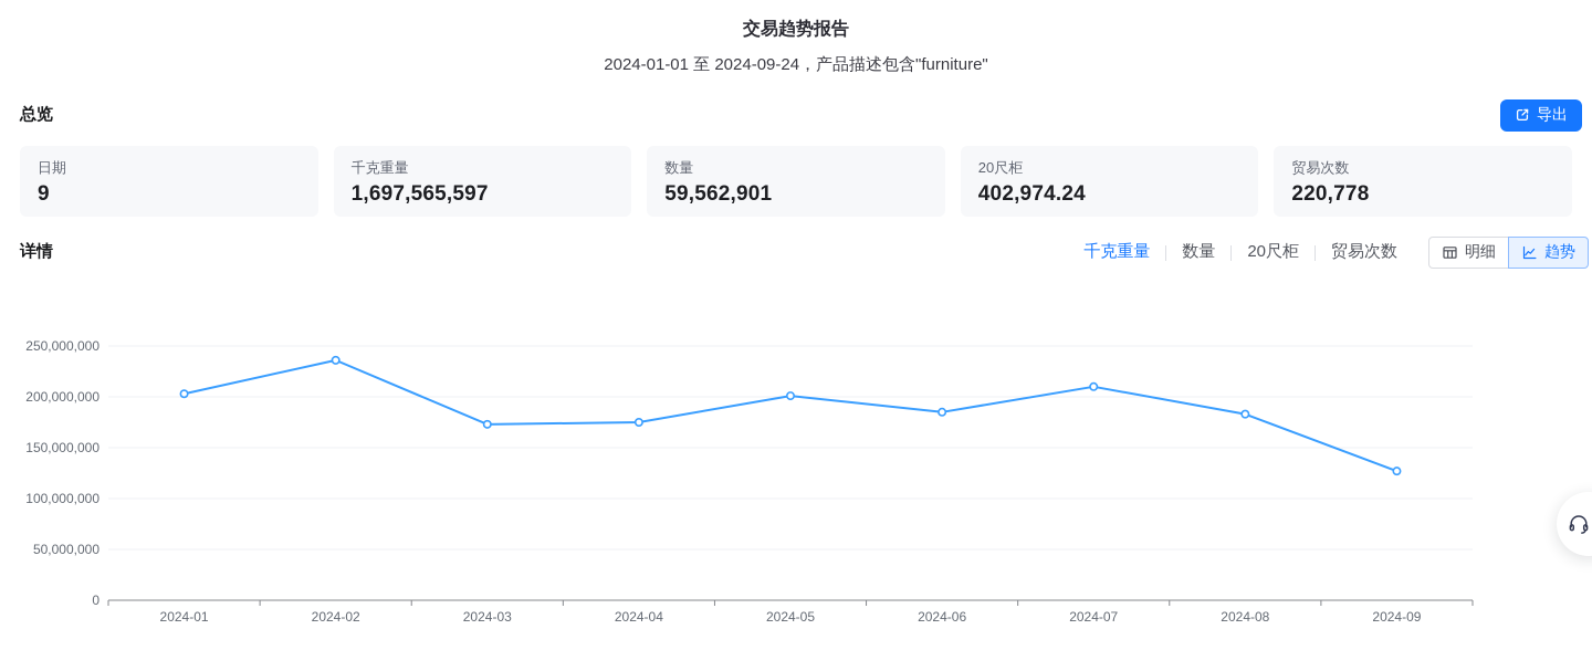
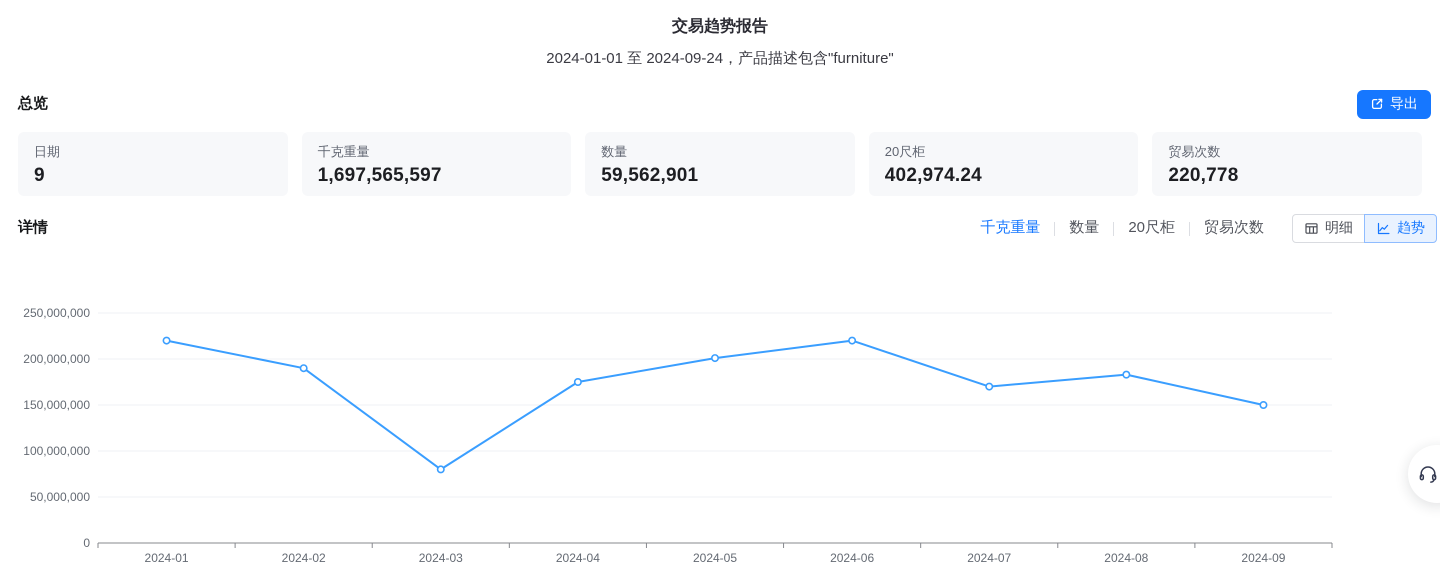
2024-01: 200000000 -> 220000000
2024-02: 240000000 -> 190000000
2024-03: 170000000 -> 80000000
2024-06: 180000000 -> 220000000
2024-07: 210000000 -> 170000000
2024-09: 130000000 -> 150000000
